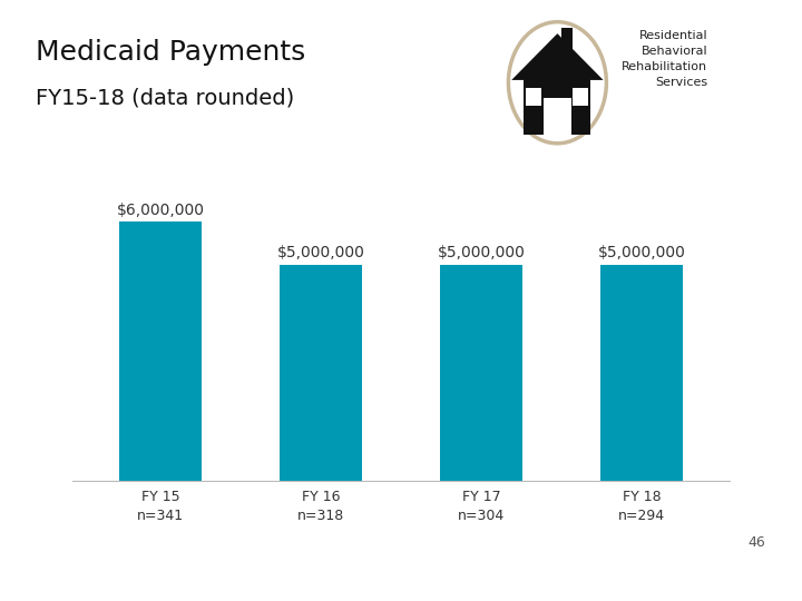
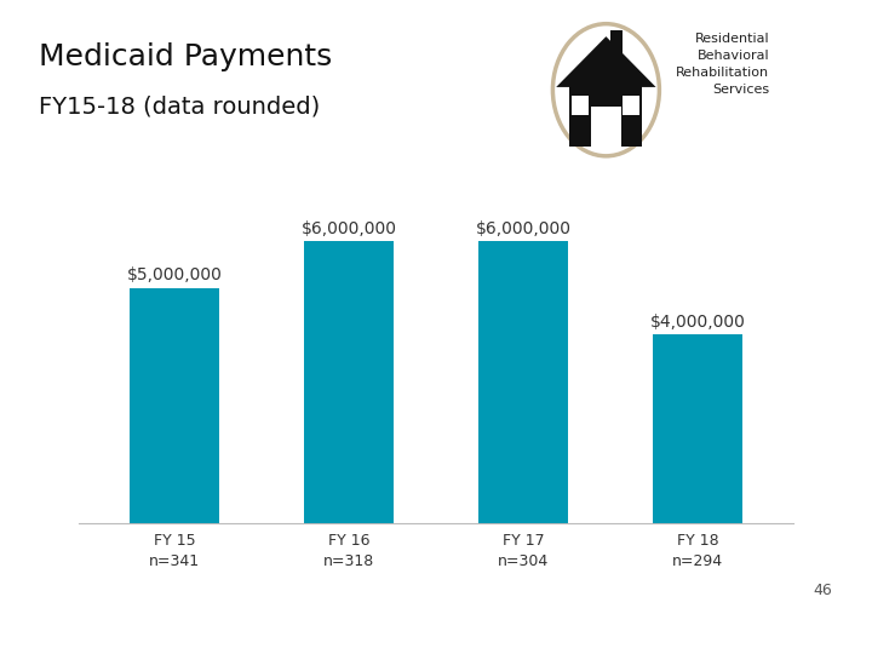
FY 15 n=341: $6,000,000 -> $5,000,000
FY 16 n=318: $5,000,000 -> $6,000,000
FY 17 n=304: $5,000,000 -> $6,000,000
FY 18 n=294: $5,000,000 -> $4,000,000
